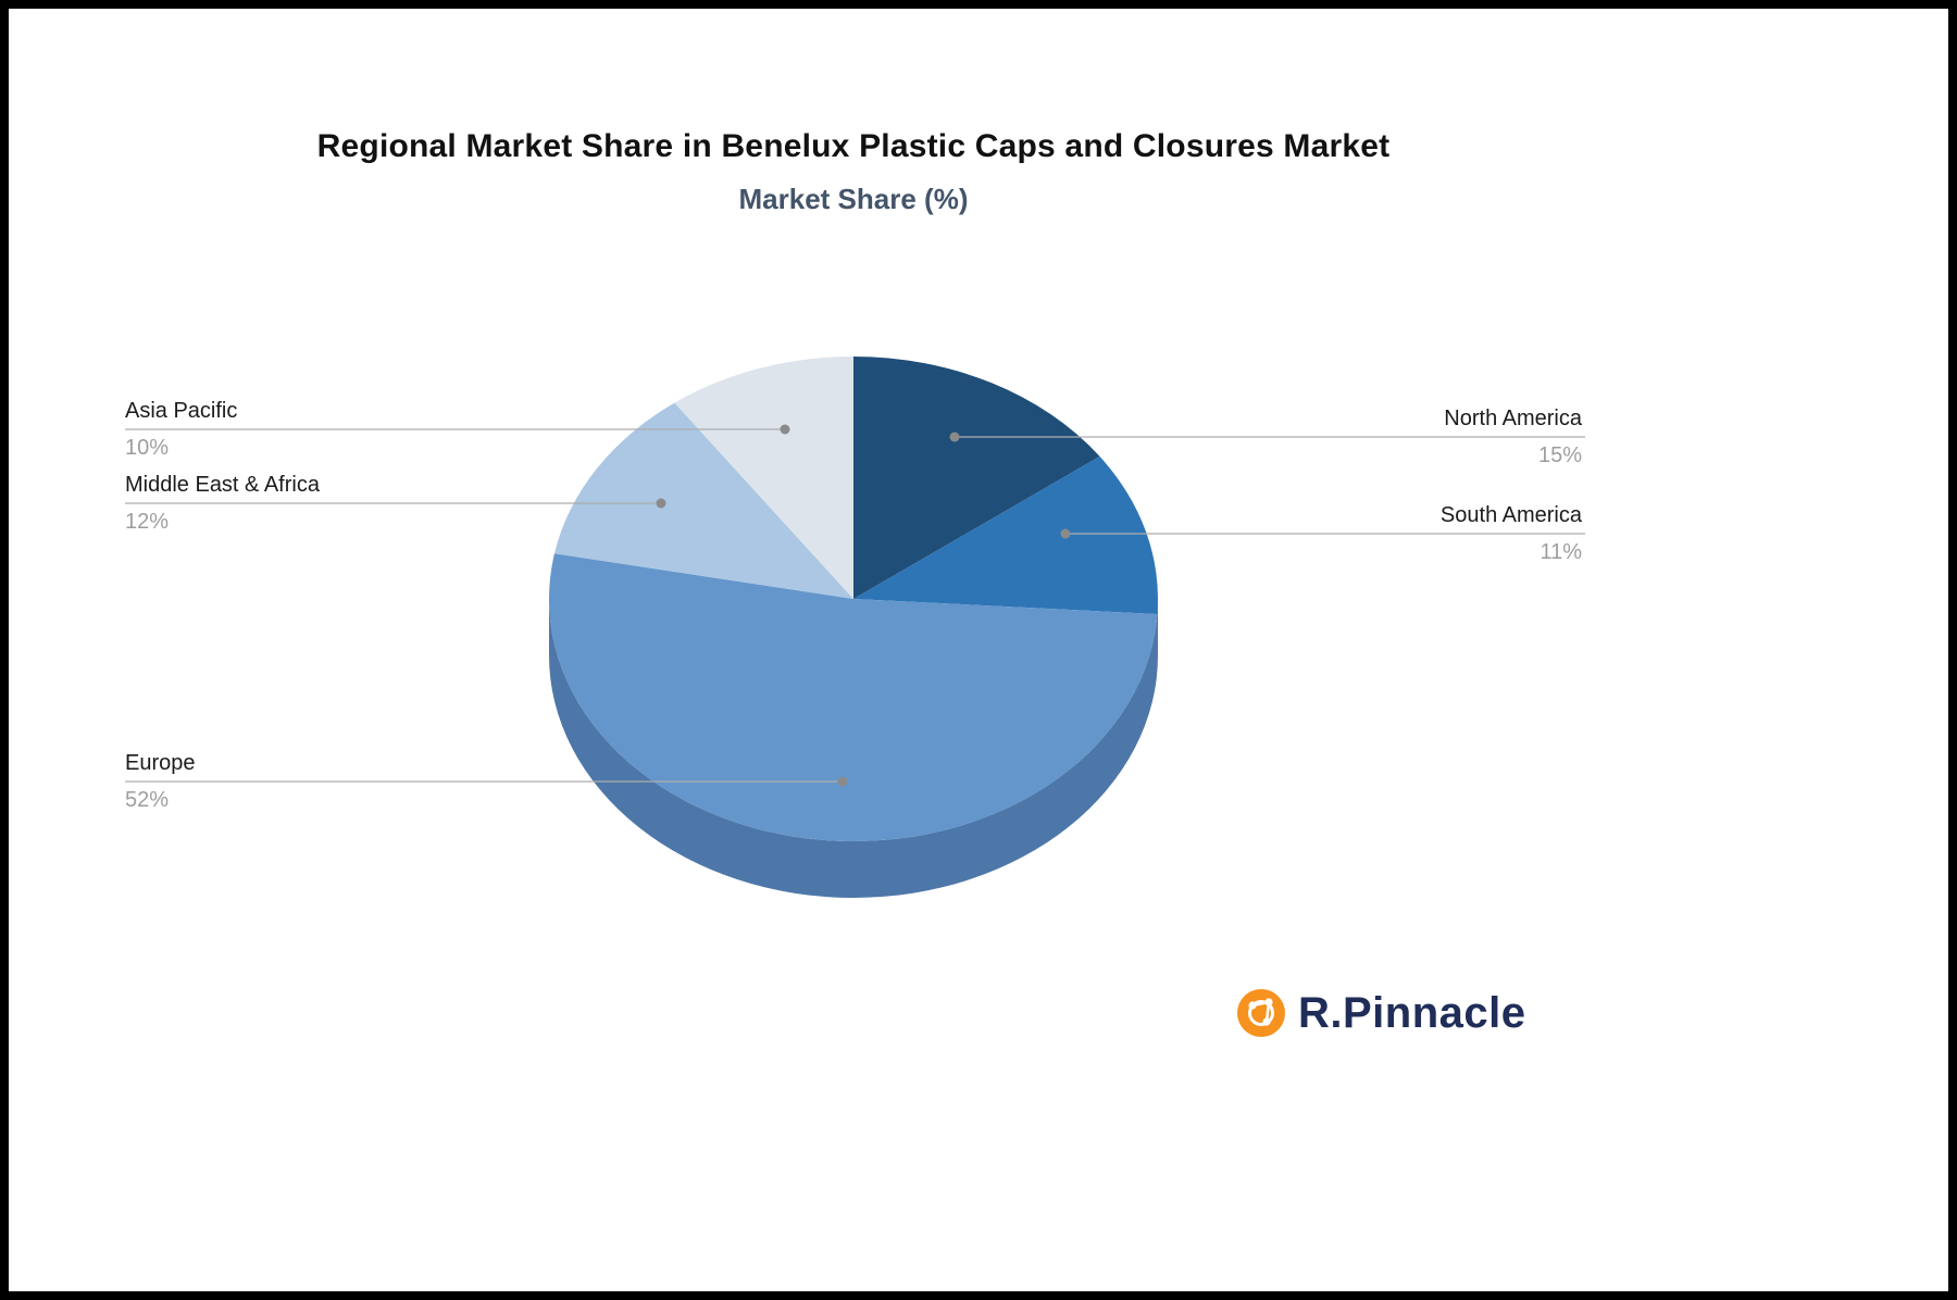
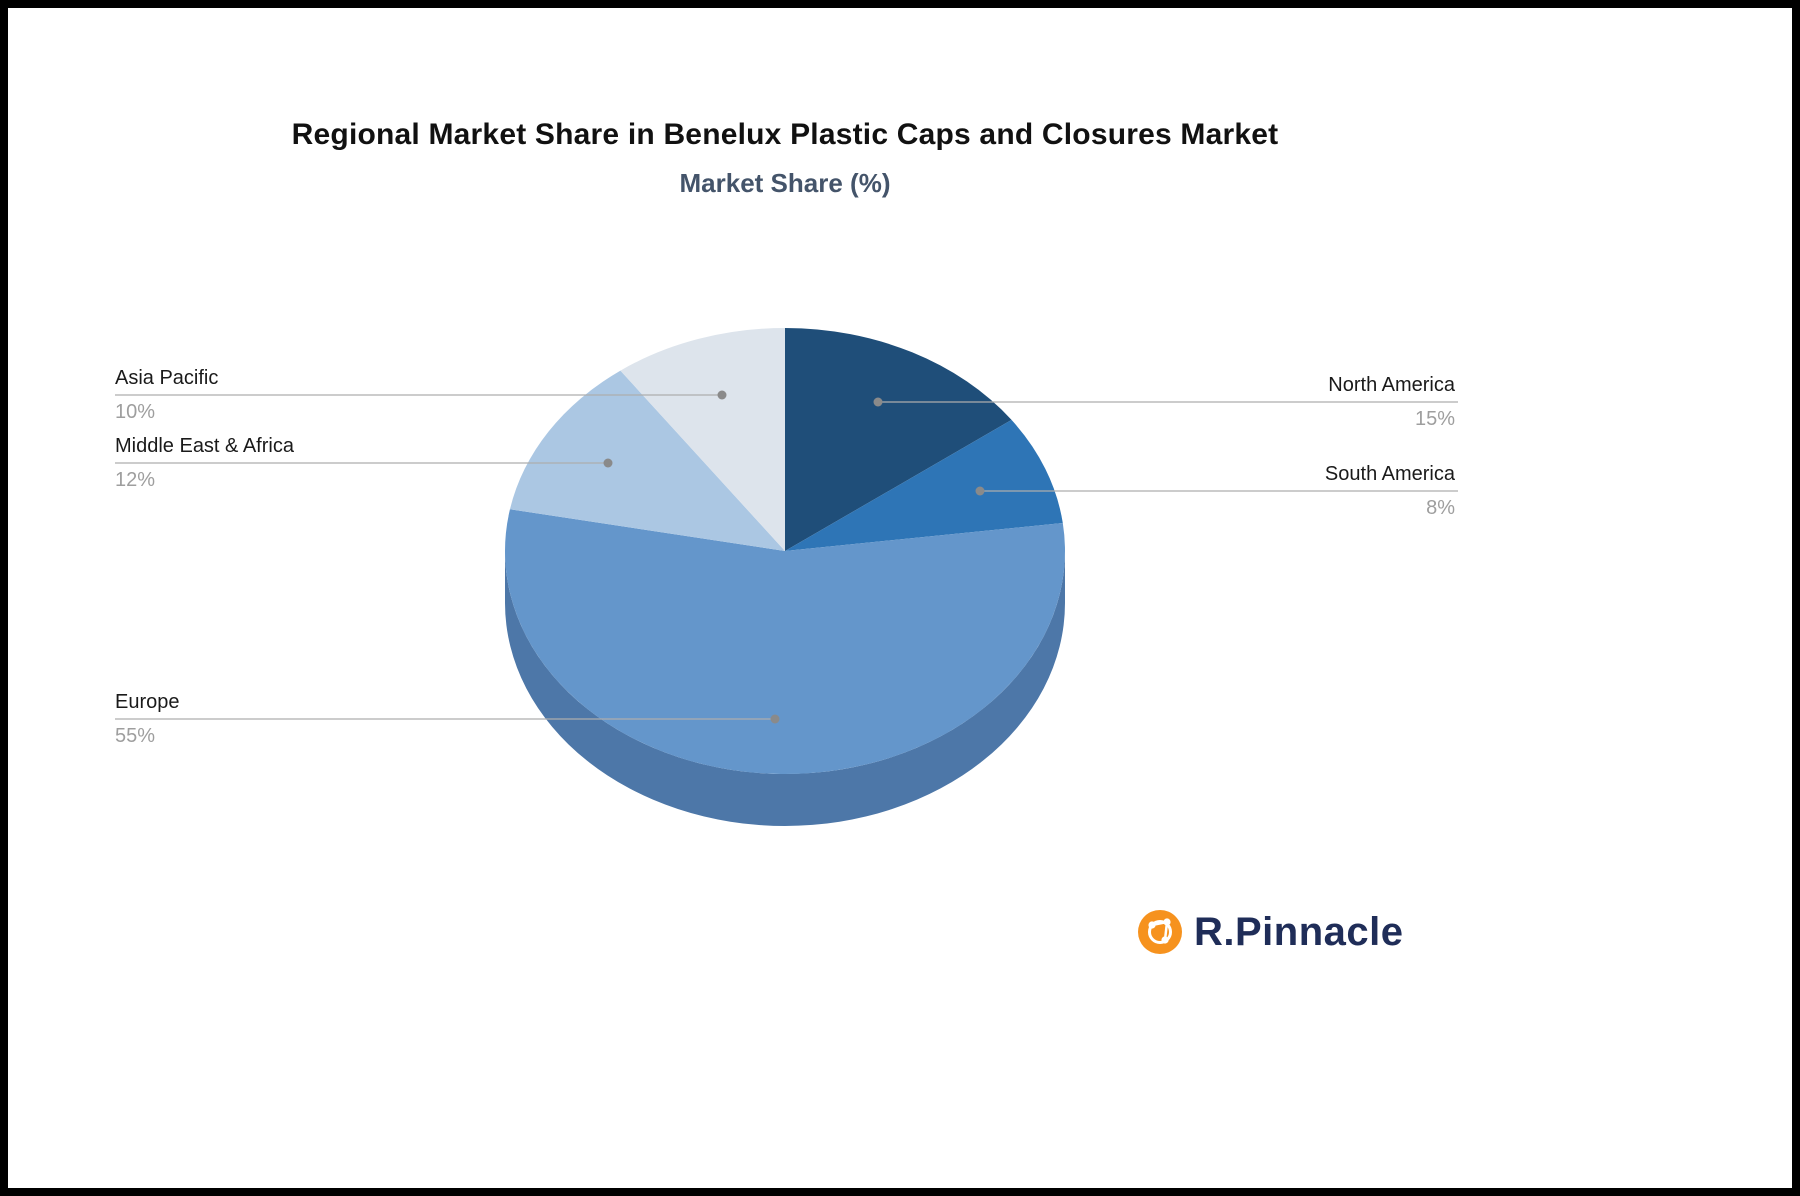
South America: 11% -> 8%
Europe: 52% -> 55%
